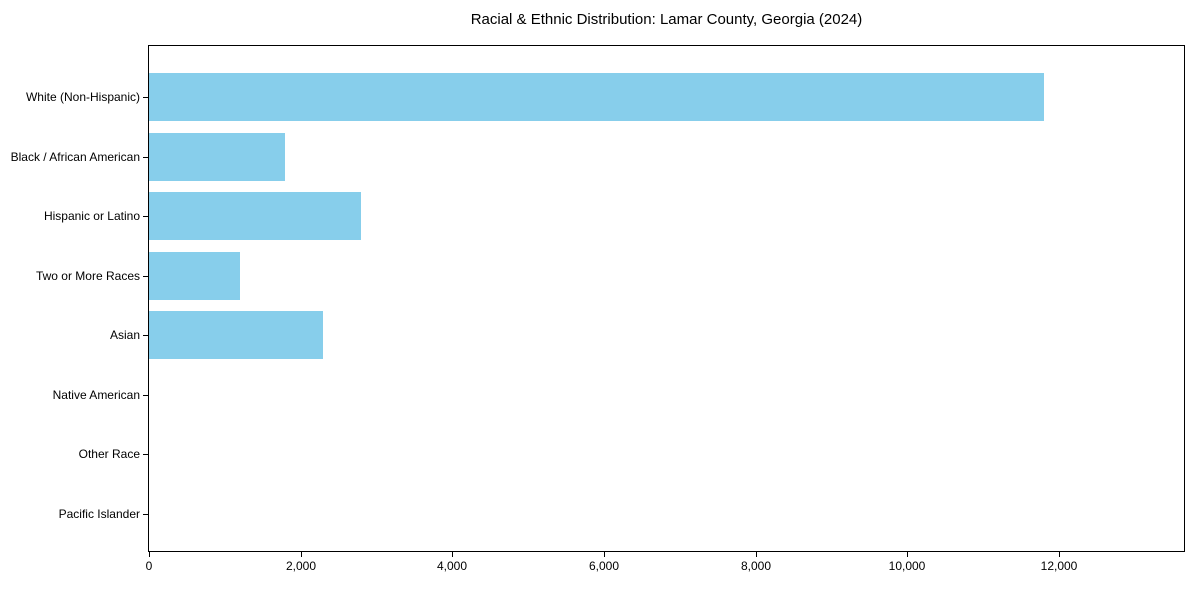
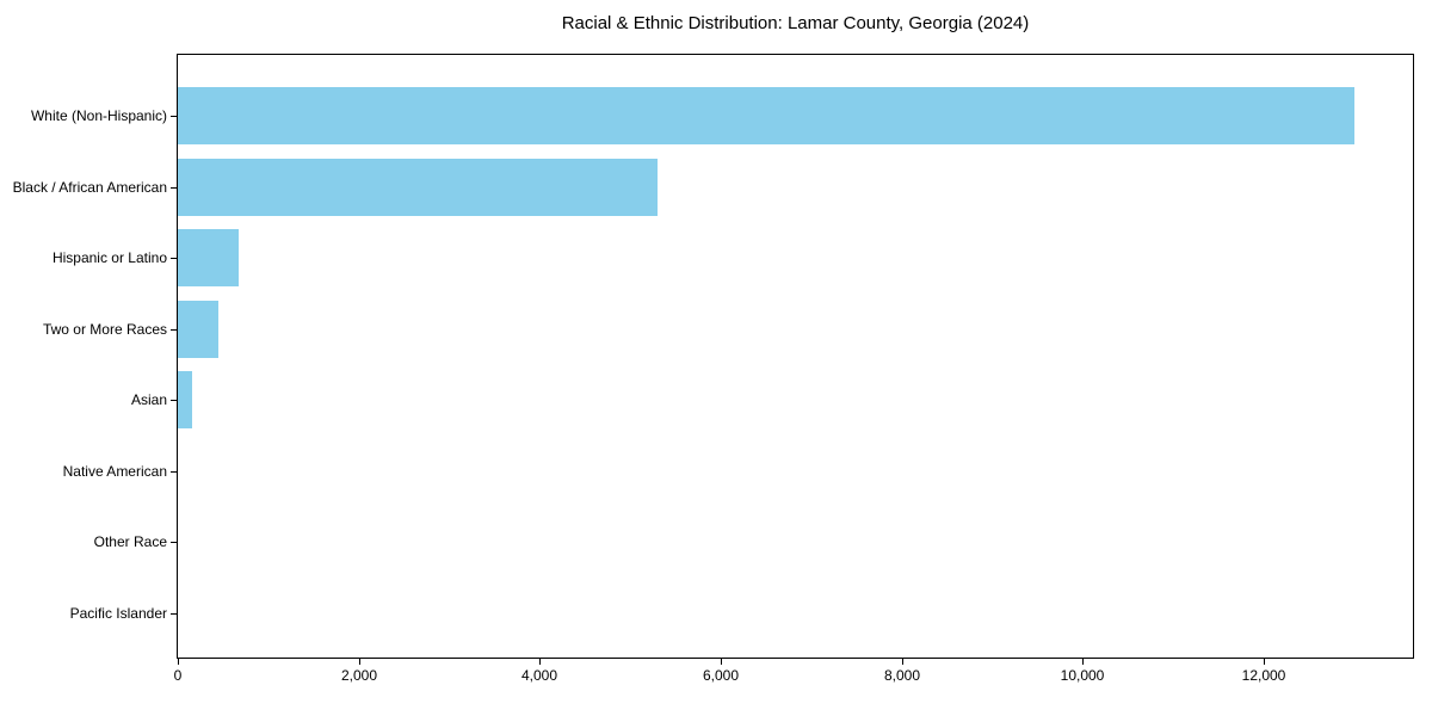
White (Non-Hispanic): 11800 -> 13000
Black / African American: 1800 -> 5300
Hispanic or Latino: 2800 -> 700
Two or More Races: 1200 -> 400
Asian: 2300 -> 200
